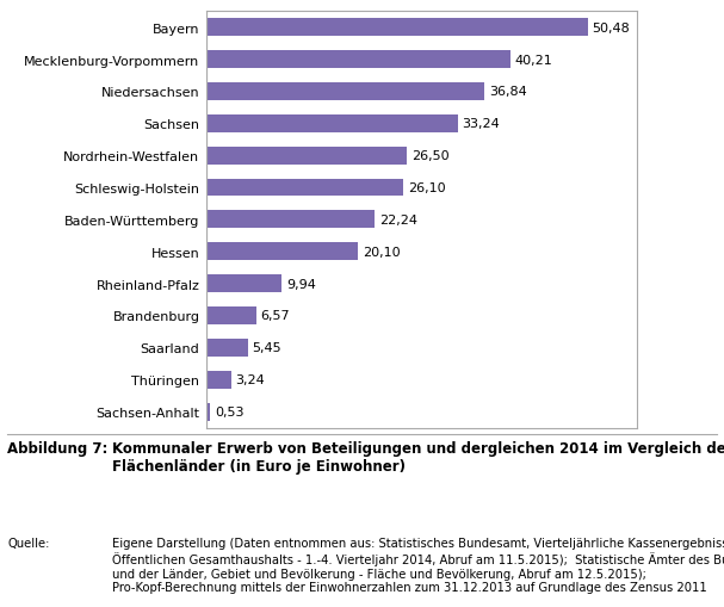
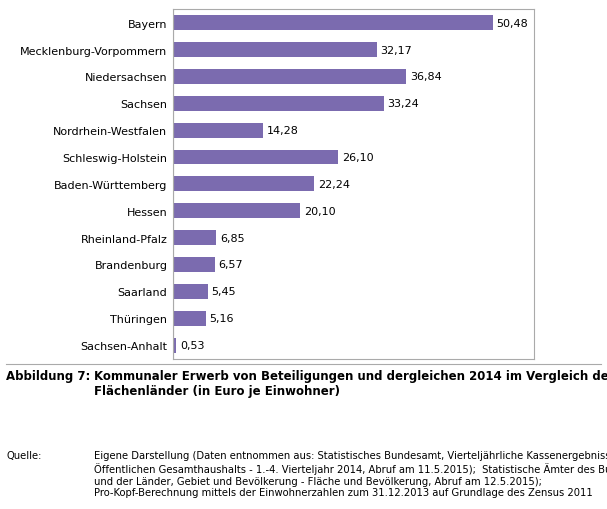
Mecklenburg-Vorpommern: 40,21 -> 32,17
Nordrhein-Westfalen: 26,50 -> 14,28
Rheinland-Pfalz: 9,94 -> 6,85
Thüringen: 3,24 -> 5,16
